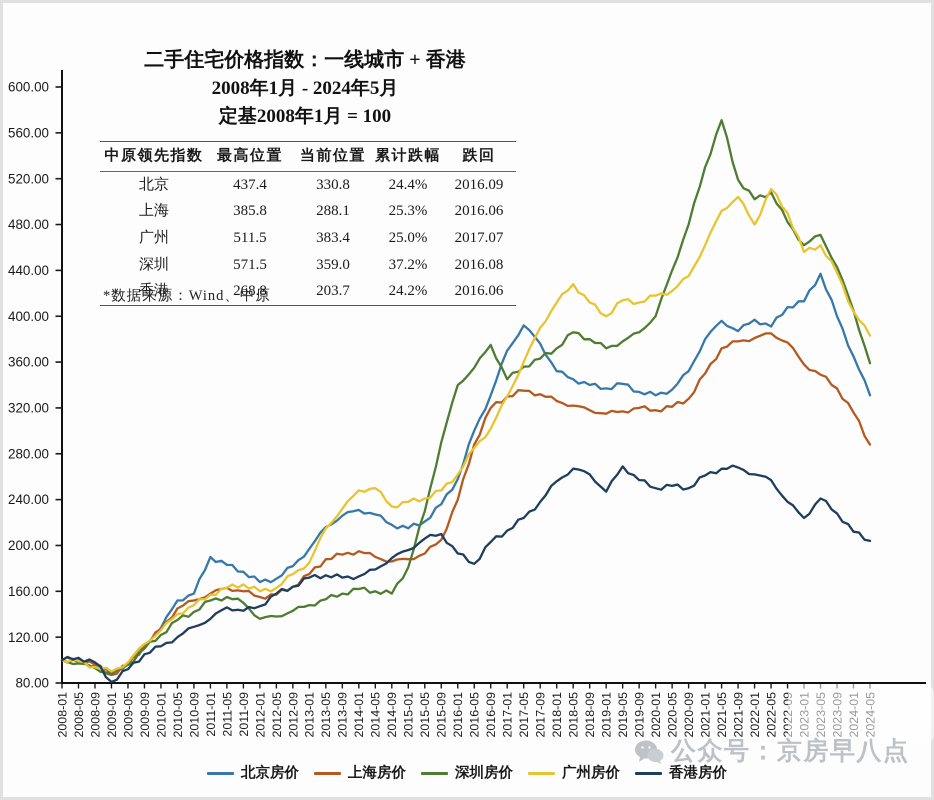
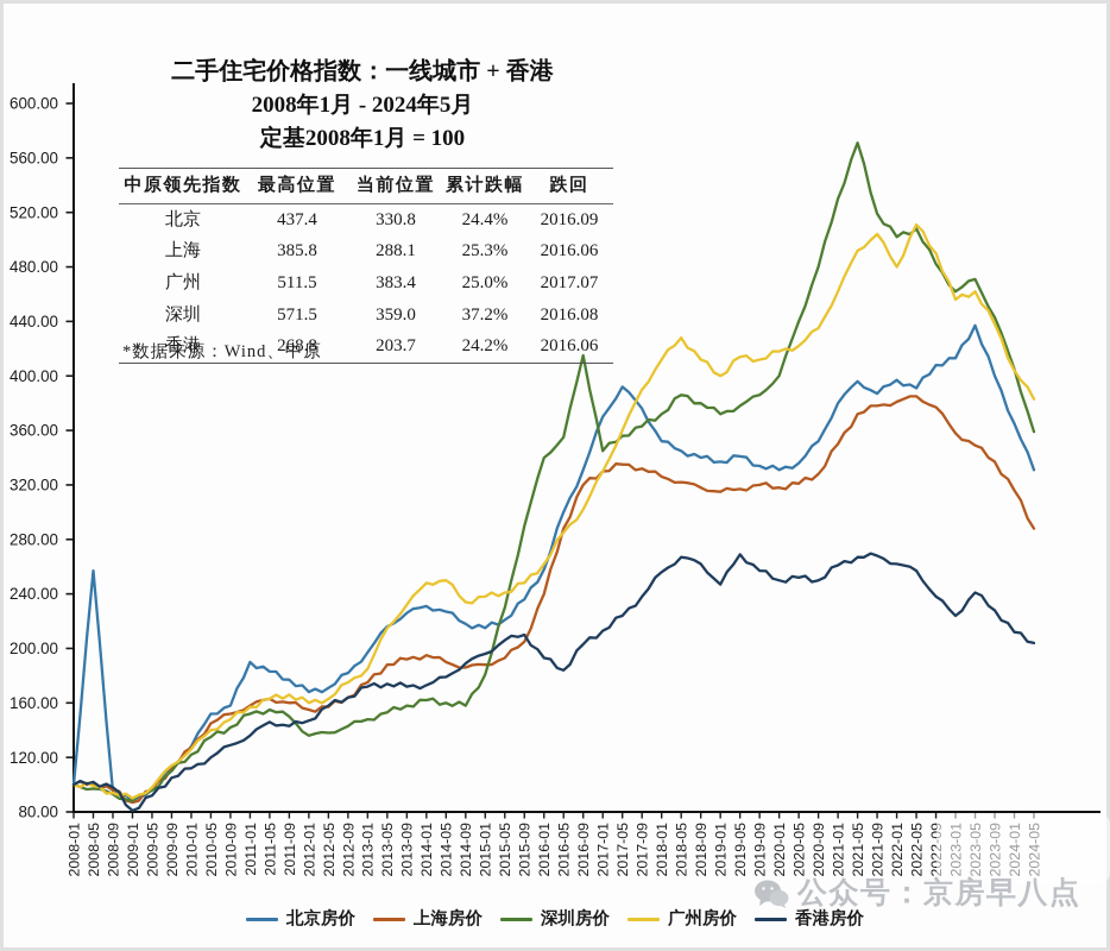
北京房价/2008-05: 98 -> 257
深圳房价/2016-09: 375 -> 415
